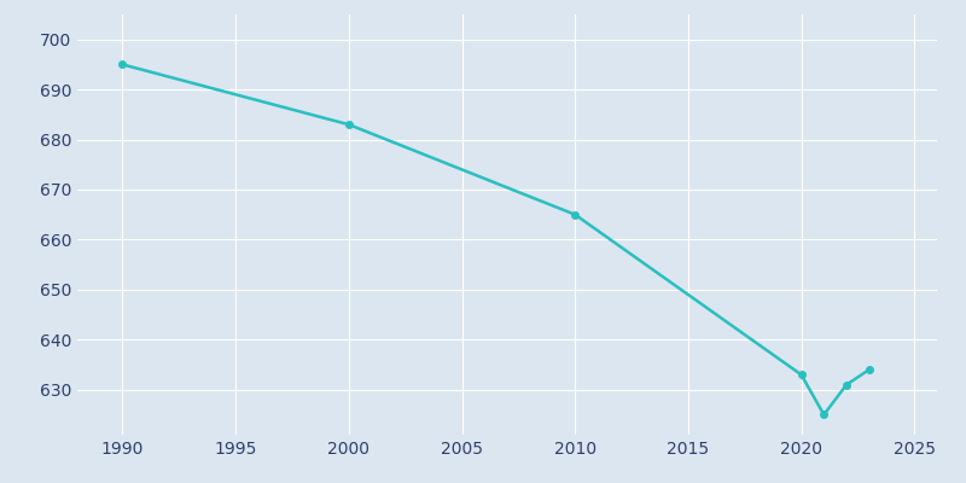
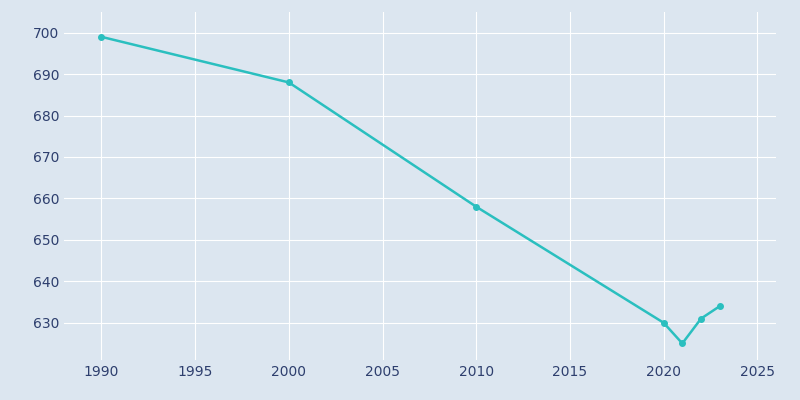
1990: 695 -> 699
2000: 683 -> 688
2010: 665 -> 658
2020: 633 -> 630
